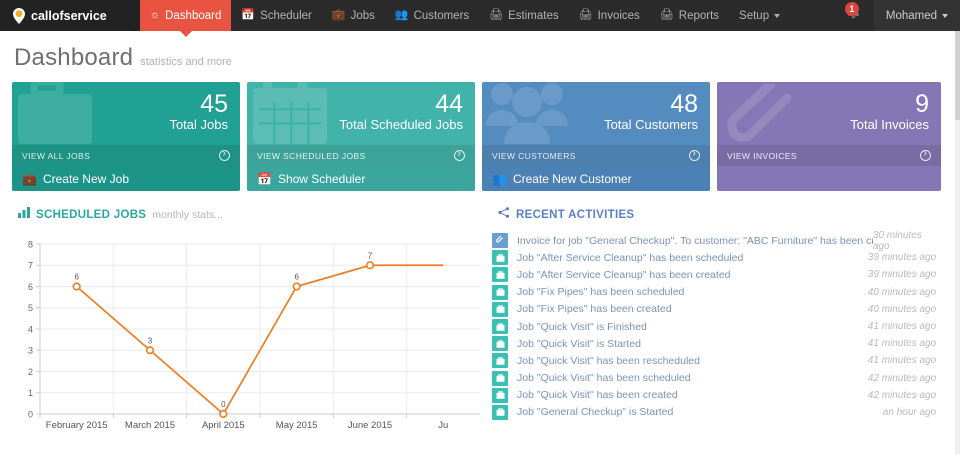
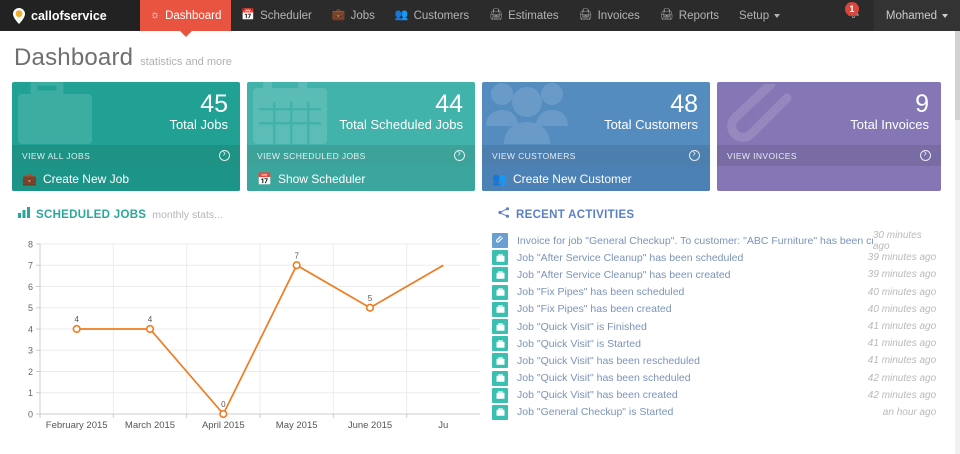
February 2015: 6 -> 4
March 2015: 3 -> 4
May 2015: 6 -> 7
June 2015: 7 -> 5
